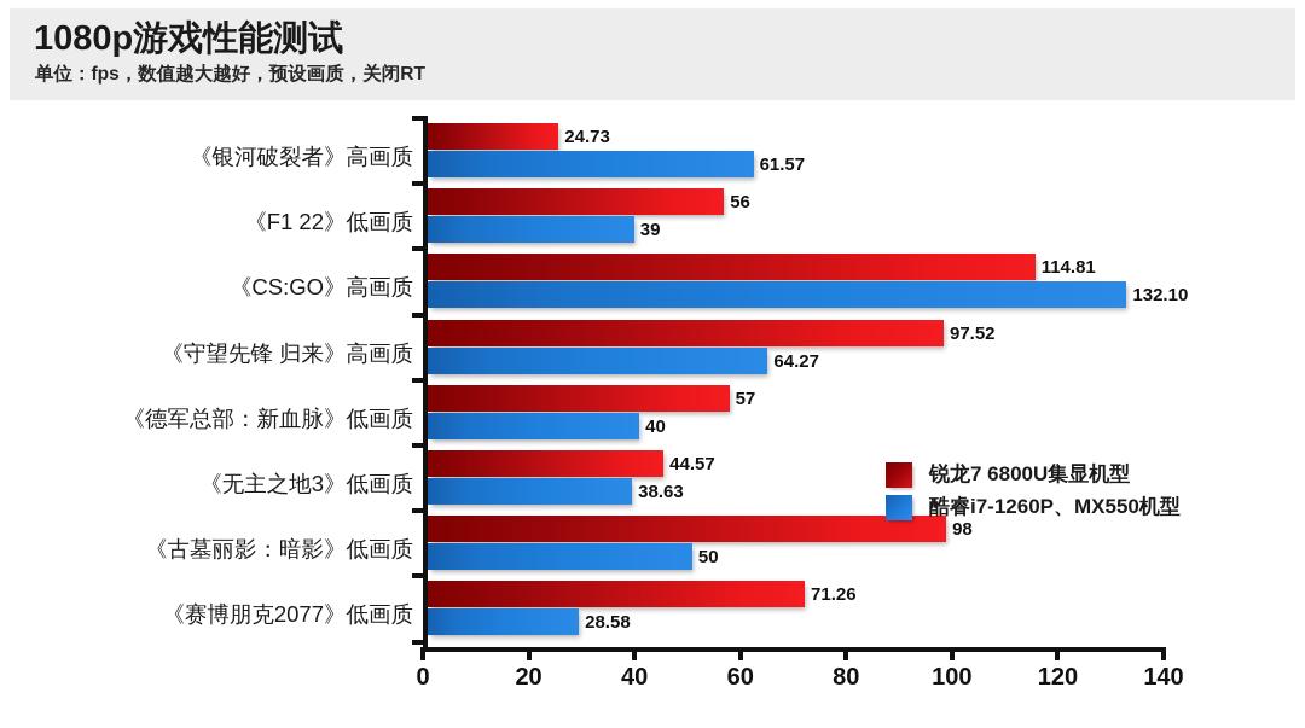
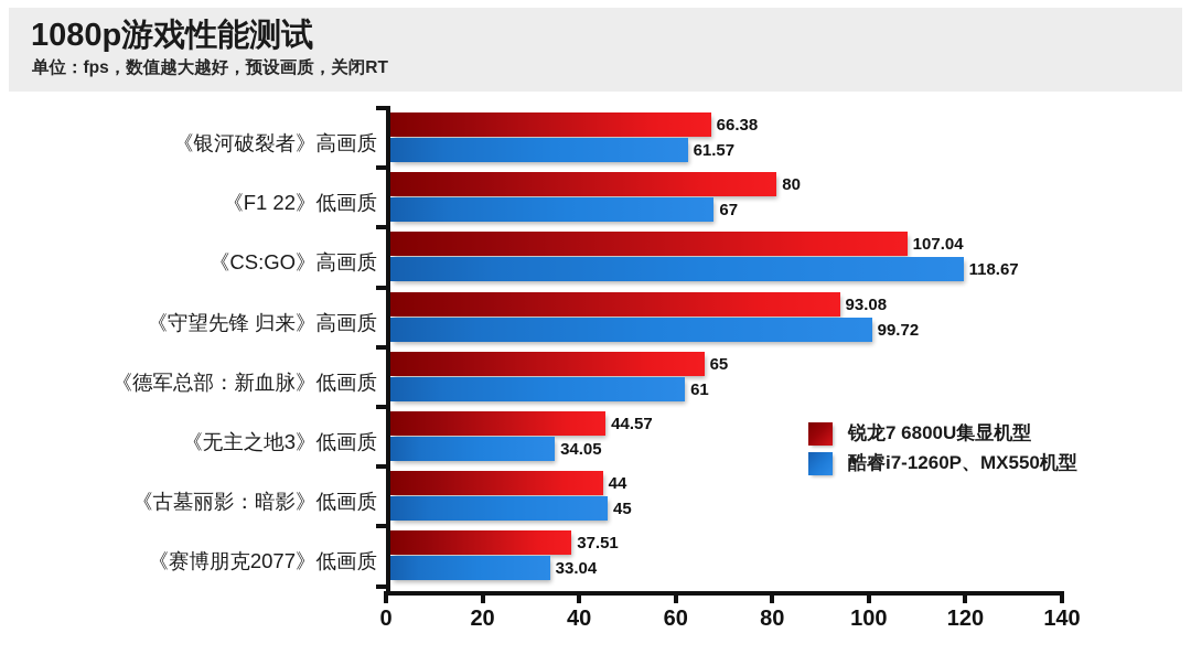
锐龙7 6800U集显机型/《银河破裂者》高画质: 24.73 -> 66.38
锐龙7 6800U集显机型/《F1 22》低画质: 56 -> 80
酷睿i7-1260P、MX550机型/《F1 22》低画质: 39 -> 67
锐龙7 6800U集显机型/《CS:GO》高画质: 114.81 -> 107.04
酷睿i7-1260P、MX550机型/《CS:GO》高画质: 132.10 -> 118.67
锐龙7 6800U集显机型/《守望先锋 归来》高画质: 97.52 -> 93.08
酷睿i7-1260P、MX550机型/《守望先锋 归来》高画质: 64.27 -> 99.72
锐龙7 6800U集显机型/《德军总部：新血脉》低画质: 57 -> 65
酷睿i7-1260P、MX550机型/《德军总部：新血脉》低画质: 40 -> 61
酷睿i7-1260P、MX550机型/《无主之地3》低画质: 38.63 -> 34.05
锐龙7 6800U集显机型/《古墓丽影：暗影》低画质: 98 -> 44
酷睿i7-1260P、MX550机型/《古墓丽影：暗影》低画质: 50 -> 45
锐龙7 6800U集显机型/《赛博朋克2077》低画质: 71.26 -> 37.51
酷睿i7-1260P、MX550机型/《赛博朋克2077》低画质: 28.58 -> 33.04
